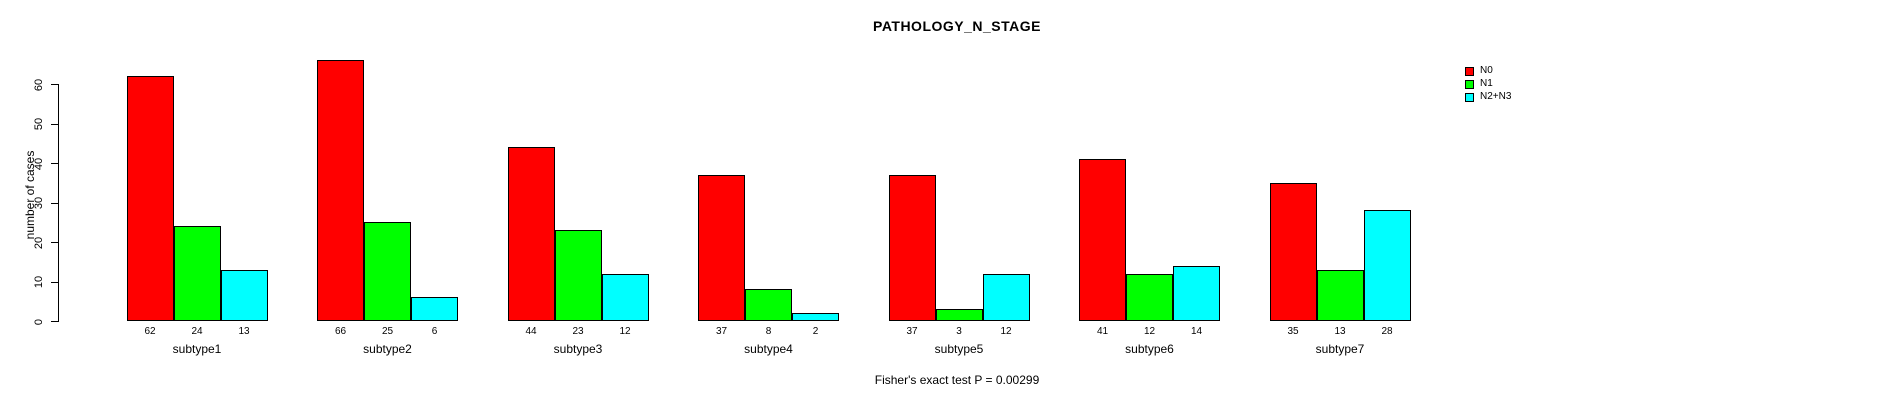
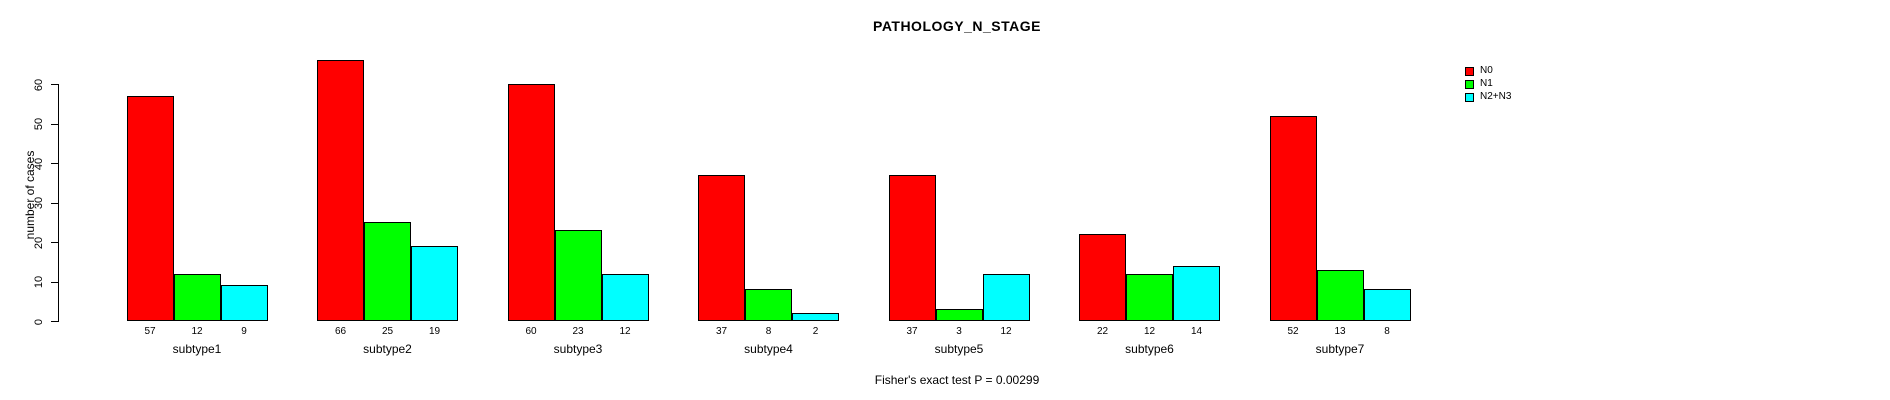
N0/subtype1: 62 -> 57
N1/subtype1: 24 -> 12
N2+N3/subtype1: 13 -> 9
N2+N3/subtype2: 6 -> 19
N0/subtype3: 44 -> 60
N0/subtype6: 41 -> 22
N0/subtype7: 35 -> 52
N2+N3/subtype7: 28 -> 8
